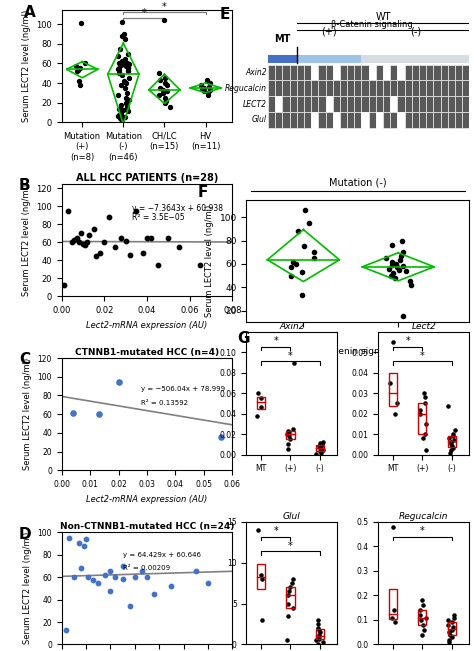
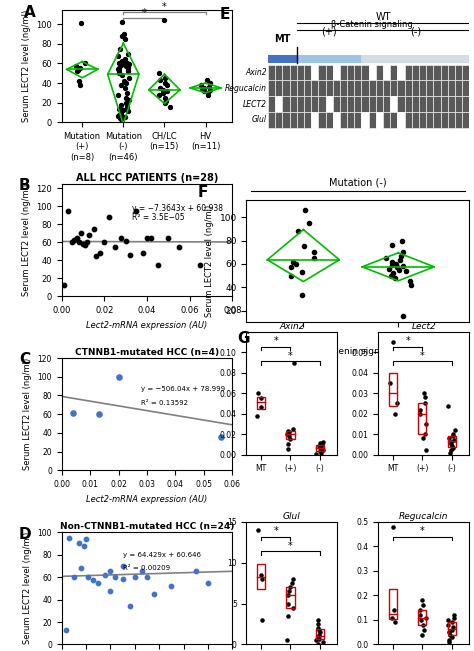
CTNNB1-mutated HCC (n=4)/0.02: 94 -> 100
